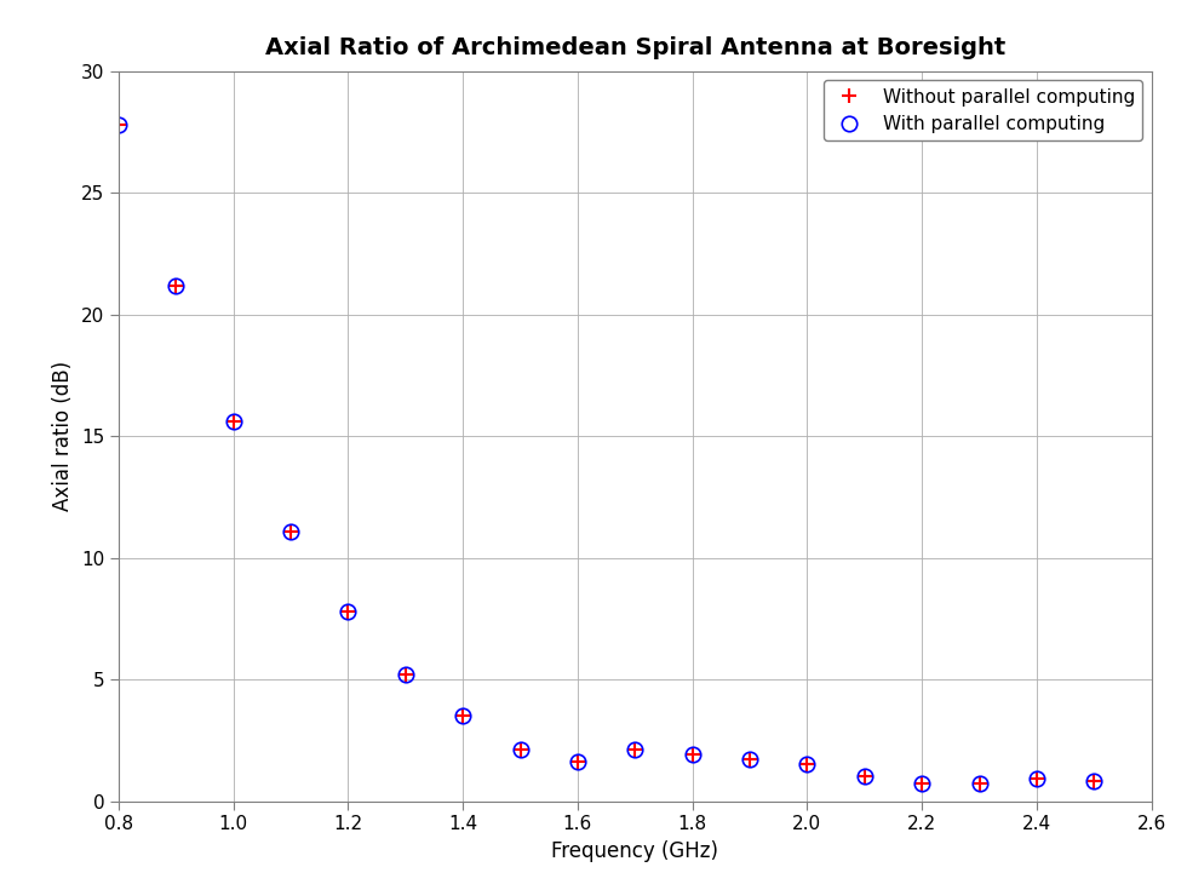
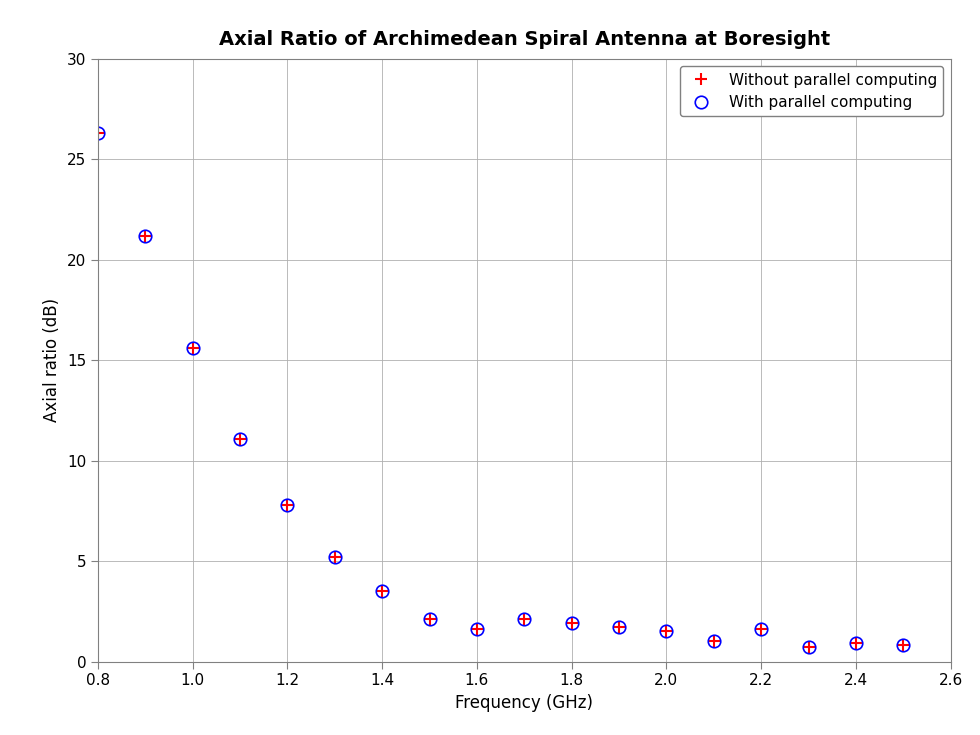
0.8: 27.8 -> 26.3
2.2: 0.7 -> 1.6
